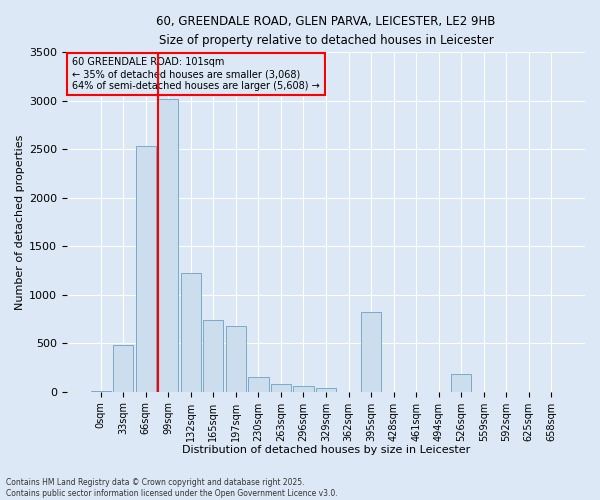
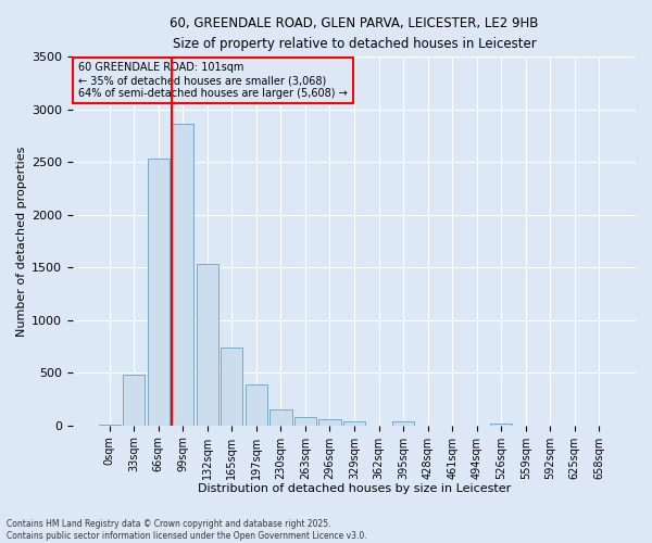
99sqm: 3020 -> 2860
132sqm: 1220 -> 1530
197sqm: 680 -> 390
395sqm: 820 -> 40
526sqm: 180 -> 20
